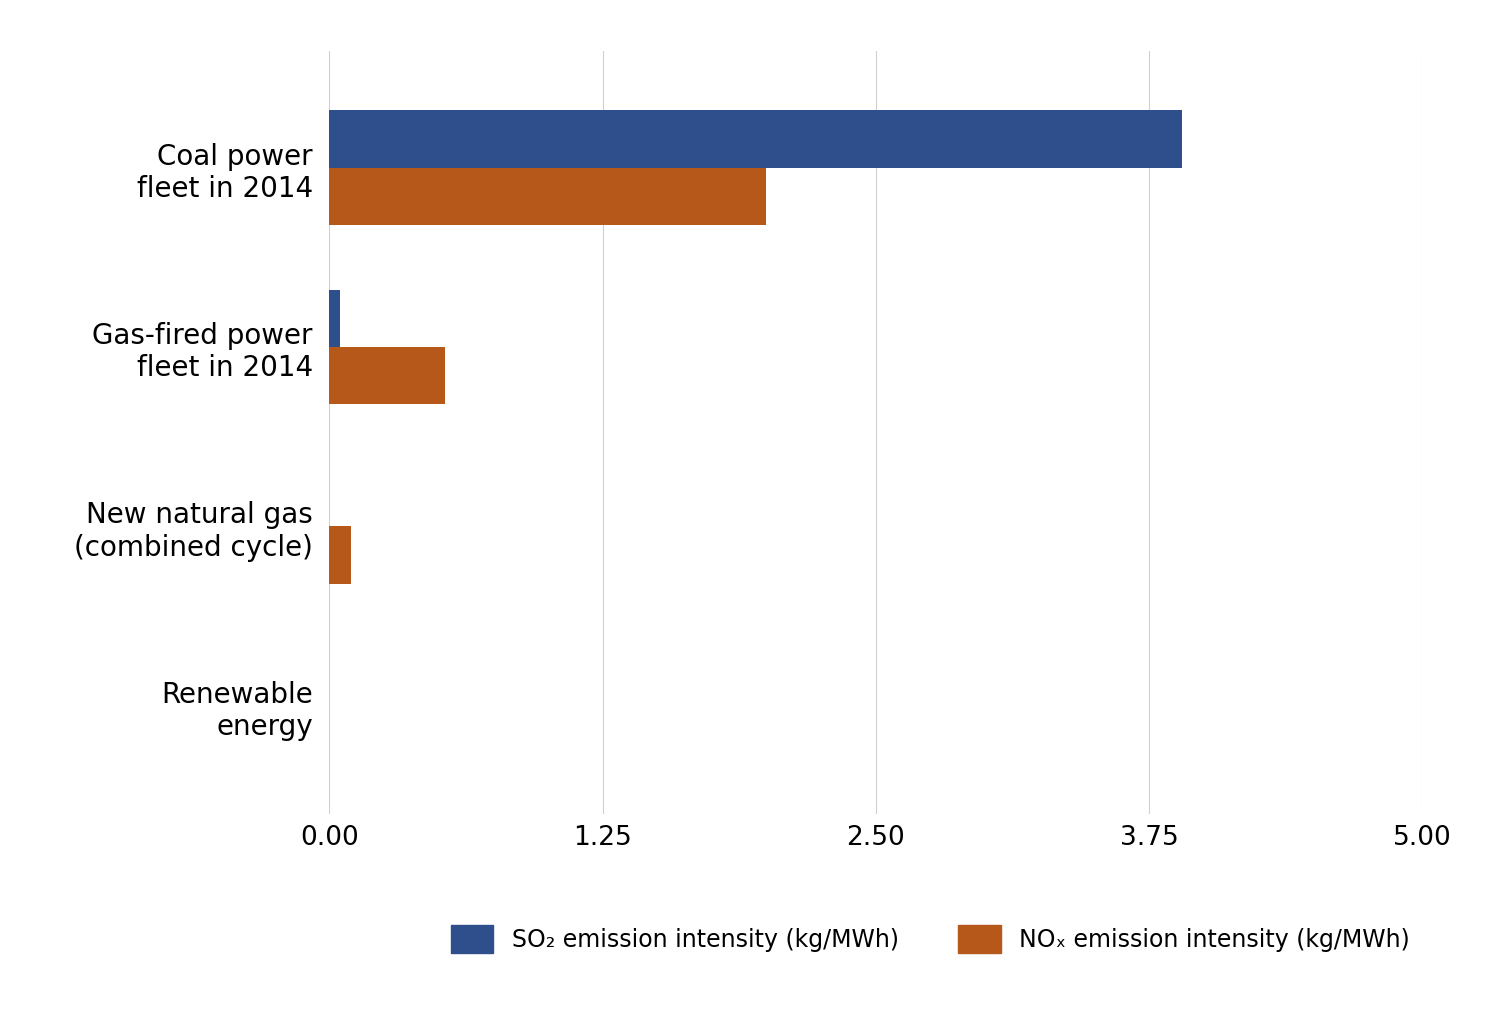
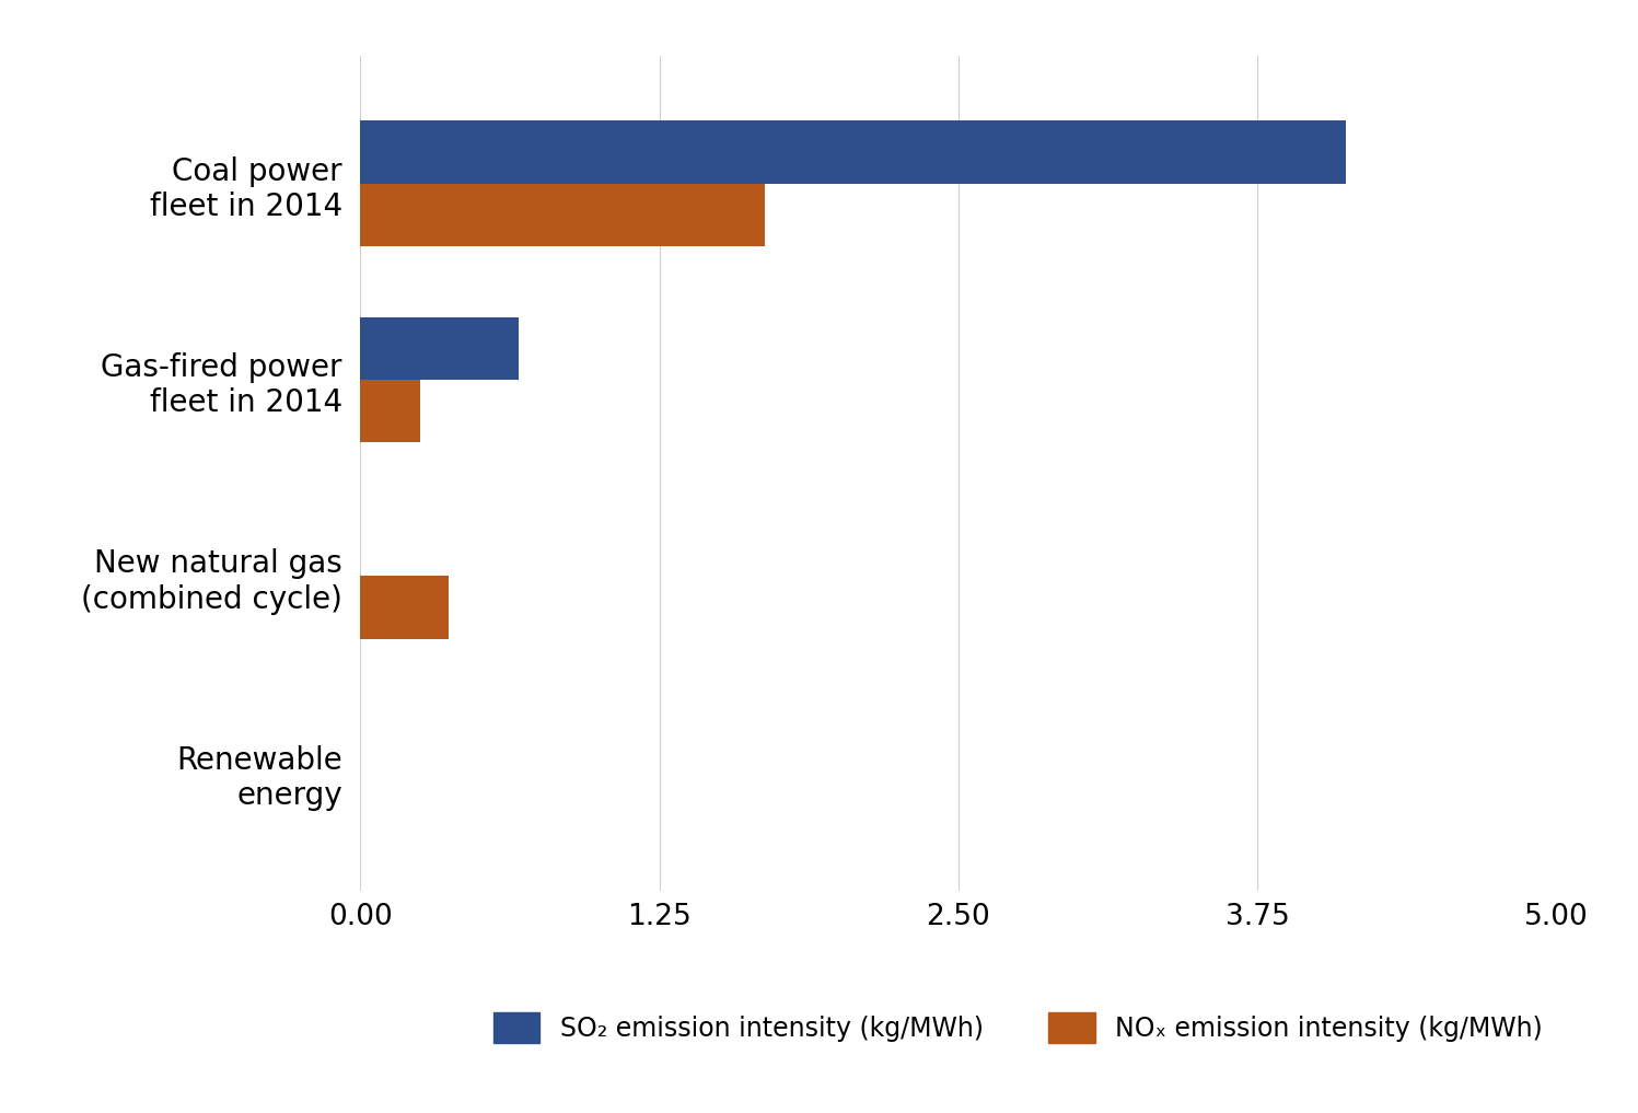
SO₂ emission intensity (kg/MWh)/Coal power fleet in 2014: 3.90 -> 4.12
NOₓ emission intensity (kg/MWh)/Coal power fleet in 2014: 2.00 -> 1.69
SO₂ emission intensity (kg/MWh)/Gas-fired power fleet in 2014: 0.05 -> 0.66
NOₓ emission intensity (kg/MWh)/Gas-fired power fleet in 2014: 0.53 -> 0.25
NOₓ emission intensity (kg/MWh)/New natural gas (combined cycle): 0.10 -> 0.37
